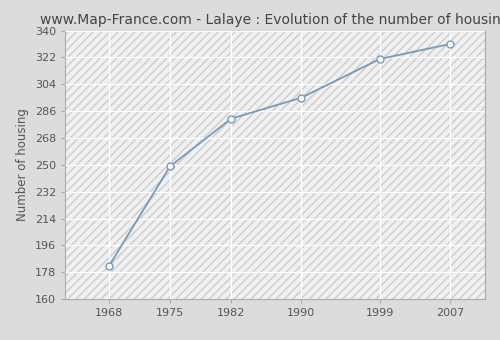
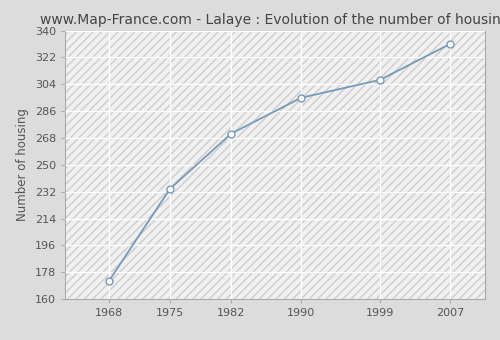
1968: 182 -> 172
1975: 249 -> 234
1982: 281 -> 271
1999: 321 -> 307
